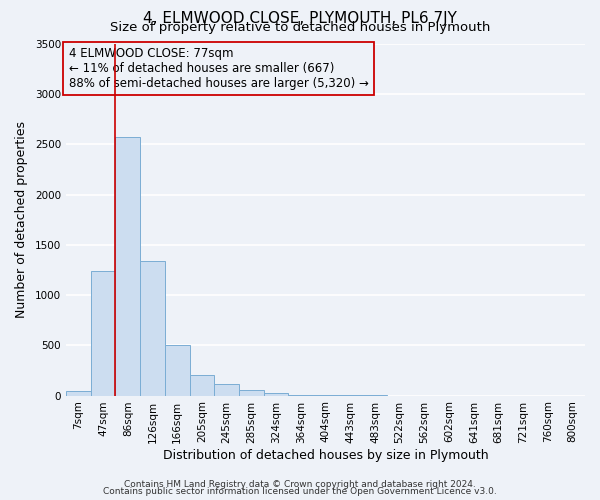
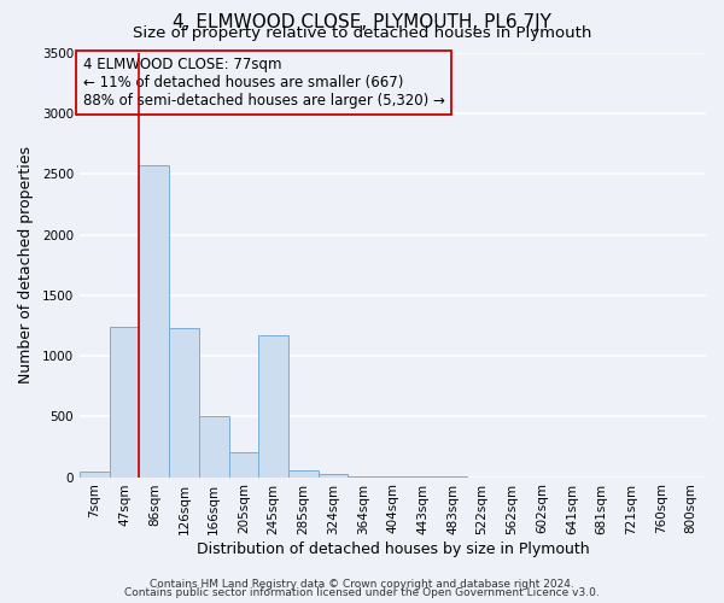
126sqm: 1340 -> 1230
245sqm: 120 -> 1170
